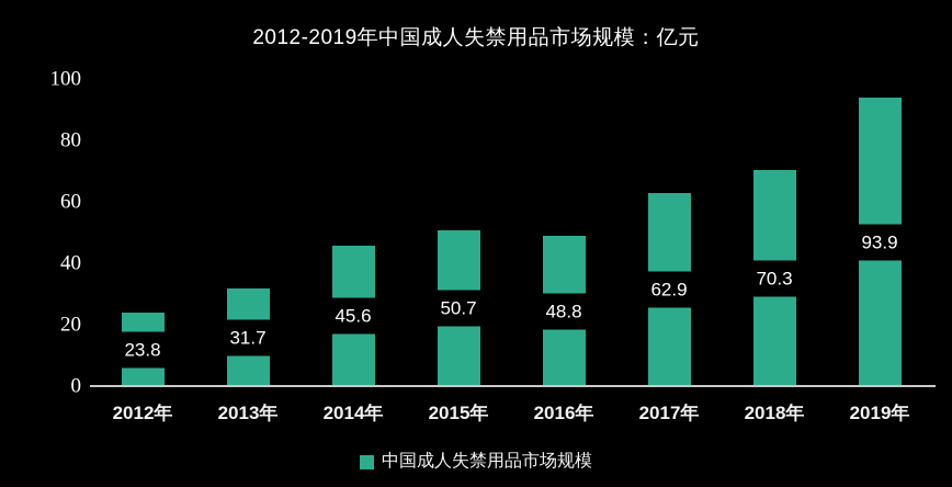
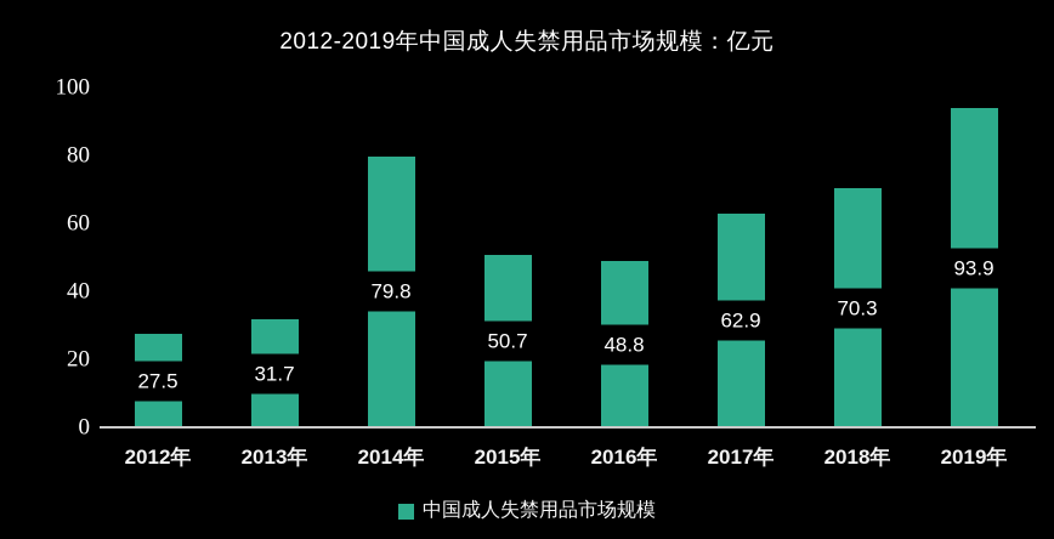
2012年: 23.8 -> 27.5
2014年: 45.6 -> 79.8
